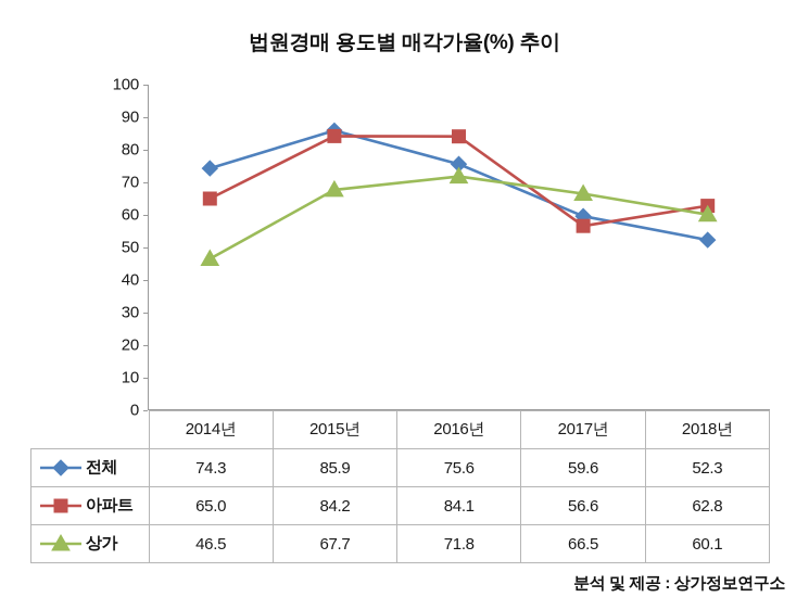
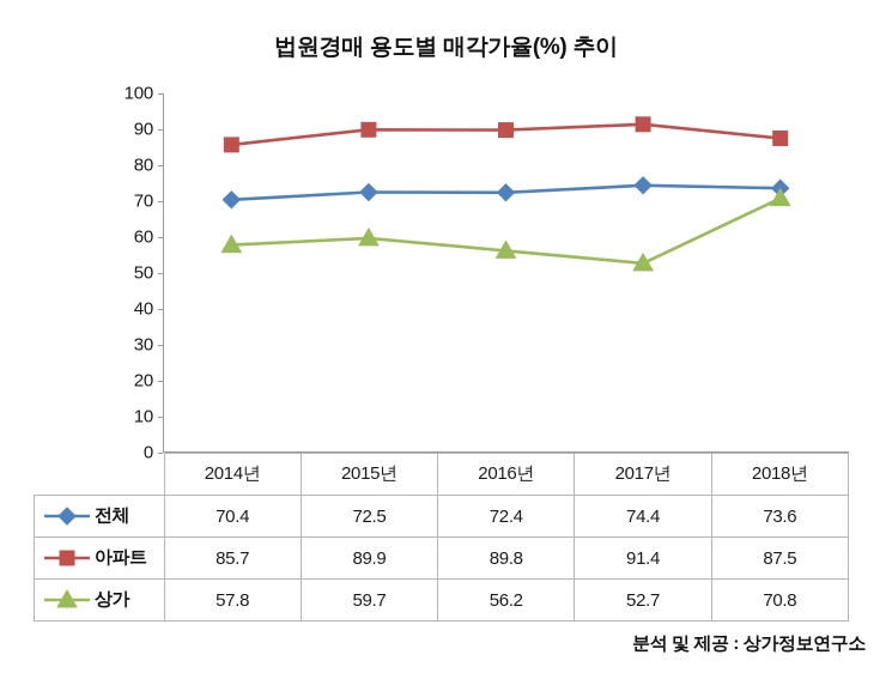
전체/2014년: 74.3 -> 70.4
아파트/2014년: 65.0 -> 85.7
상가/2014년: 46.5 -> 57.8
전체/2015년: 85.9 -> 72.5
아파트/2015년: 84.2 -> 89.9
상가/2015년: 67.7 -> 59.7
전체/2016년: 75.6 -> 72.4
아파트/2016년: 84.1 -> 89.8
상가/2016년: 71.8 -> 56.2
전체/2017년: 59.6 -> 74.4
아파트/2017년: 56.6 -> 91.4
상가/2017년: 66.5 -> 52.7
전체/2018년: 52.3 -> 73.6
아파트/2018년: 62.8 -> 87.5
상가/2018년: 60.1 -> 70.8
